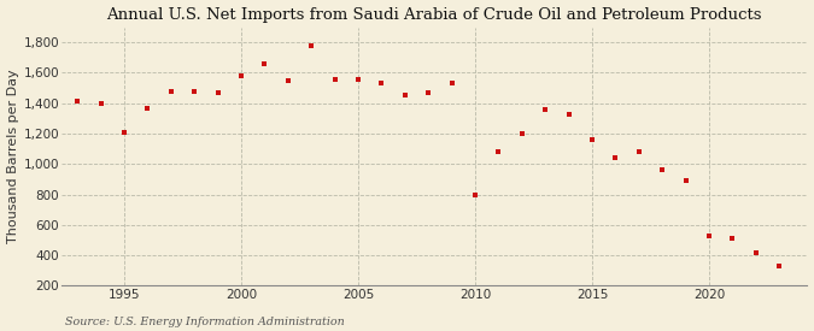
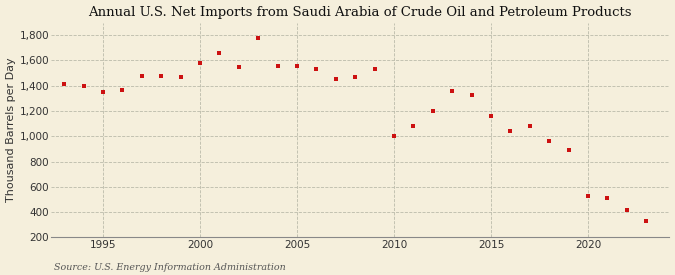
1995: 1,210 -> 1,350
2010: 800 -> 1,000
